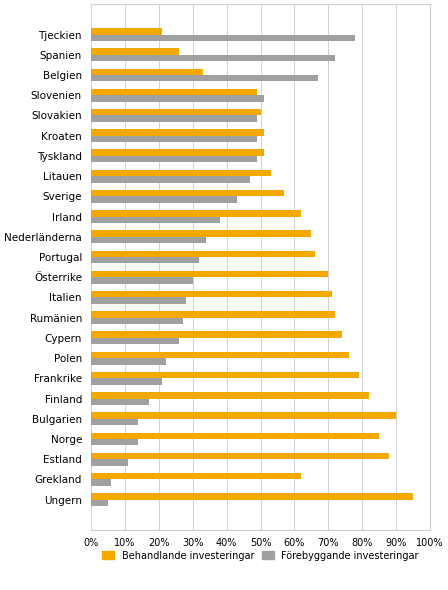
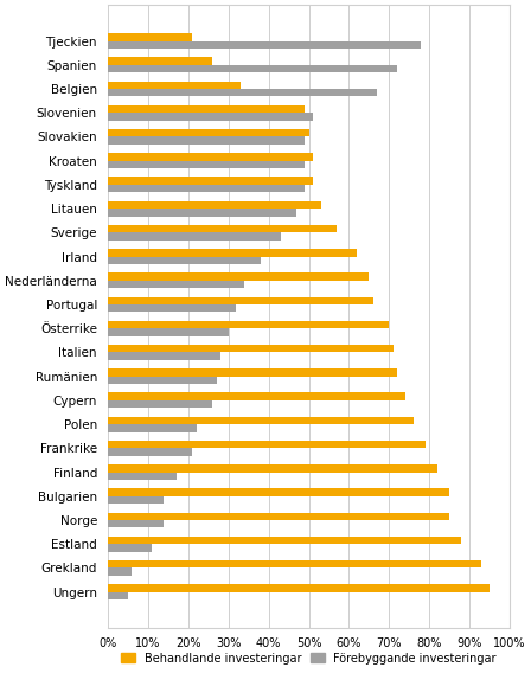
Behandlande investeringar/Bulgarien: 90% -> 85%
Behandlande investeringar/Grekland: 62% -> 93%
